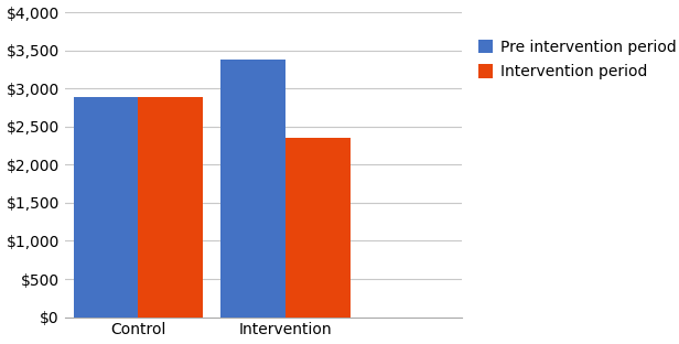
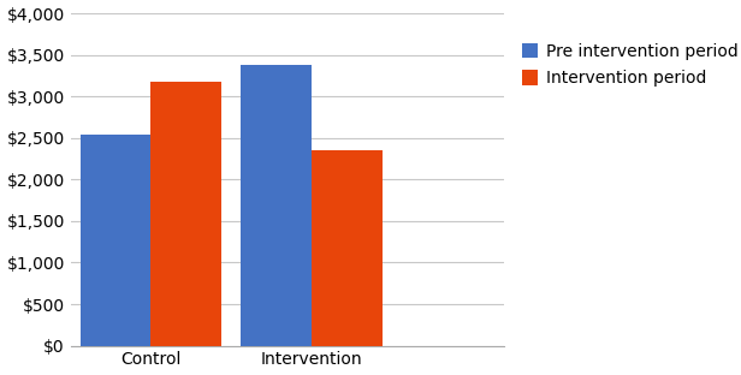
Pre intervention period/Control: $2,880 -> $2,540
Intervention period/Control: $2,880 -> $3,180
